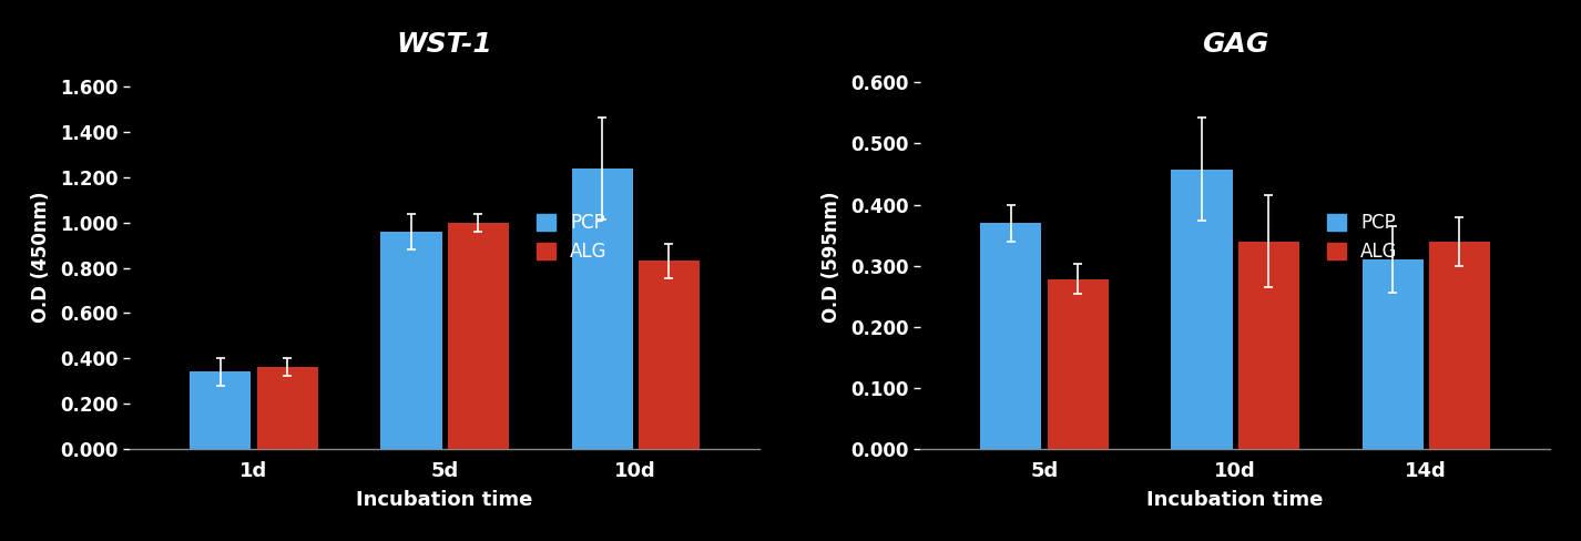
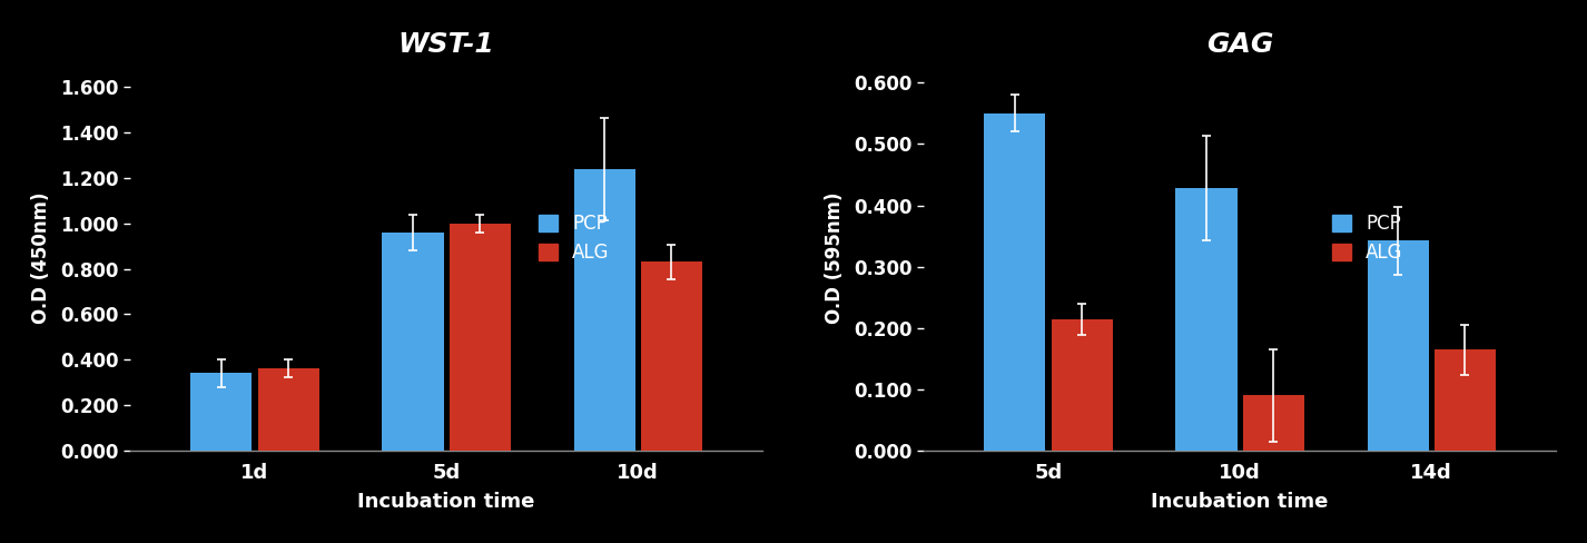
GAG/PCP/5d: 0.370 -> 0.550
GAG/ALG/5d: 0.278 -> 0.214
GAG/PCP/10d: 0.458 -> 0.428
GAG/ALG/10d: 0.340 -> 0.090
GAG/PCP/14d: 0.310 -> 0.342
GAG/ALG/14d: 0.340 -> 0.164
